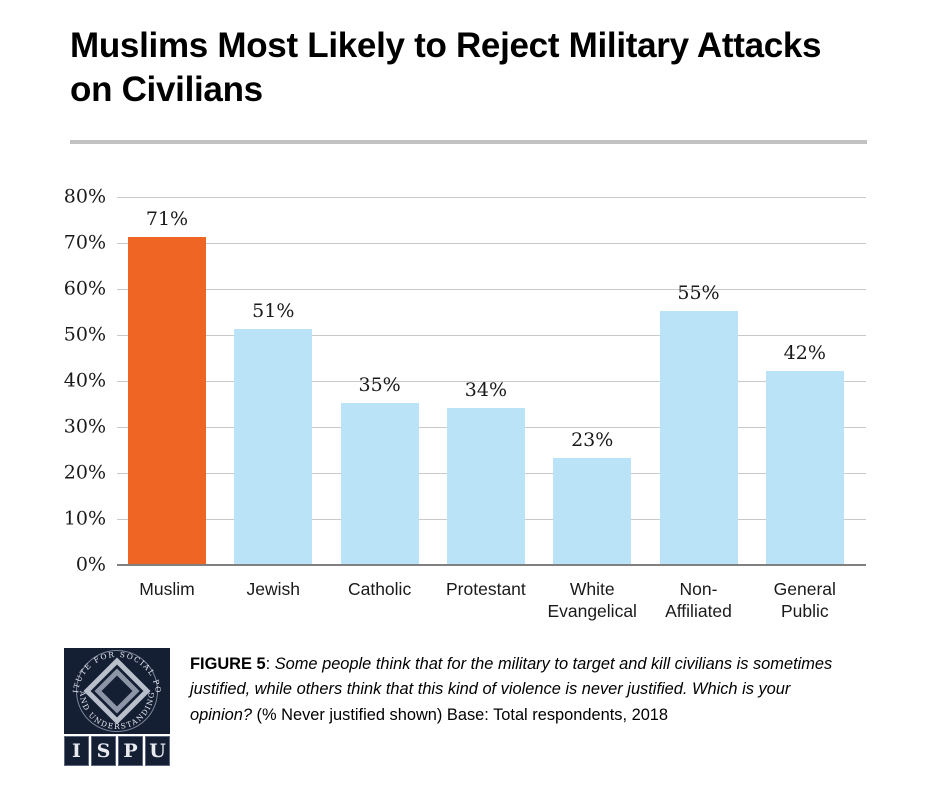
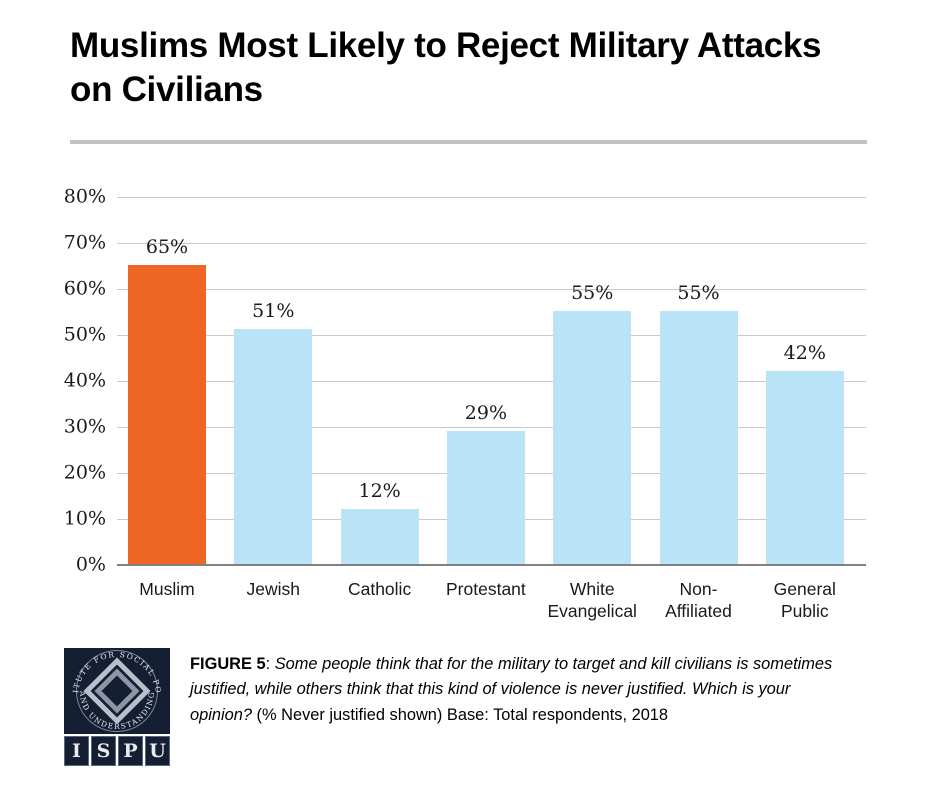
Muslim: 71% -> 65%
Catholic: 35% -> 12%
Protestant: 34% -> 29%
White Evangelical: 23% -> 55%
